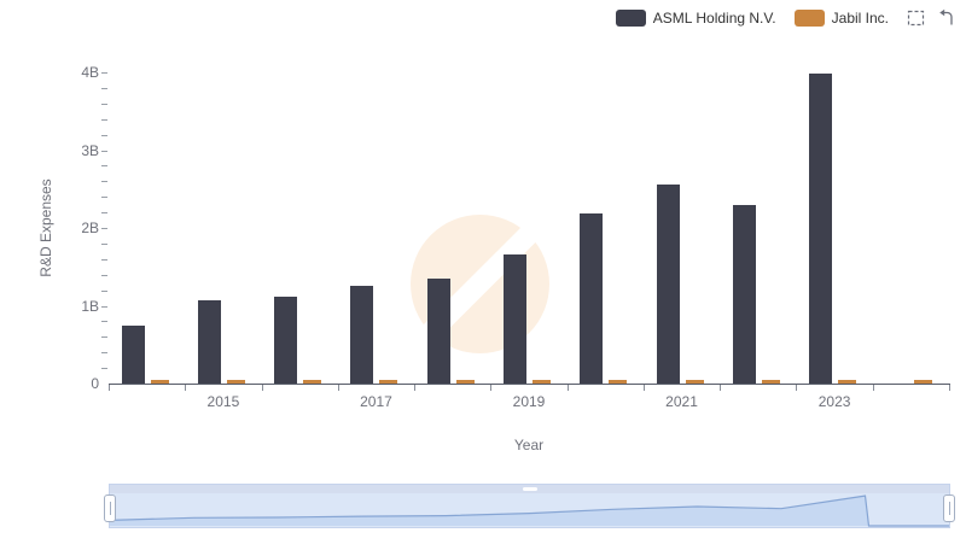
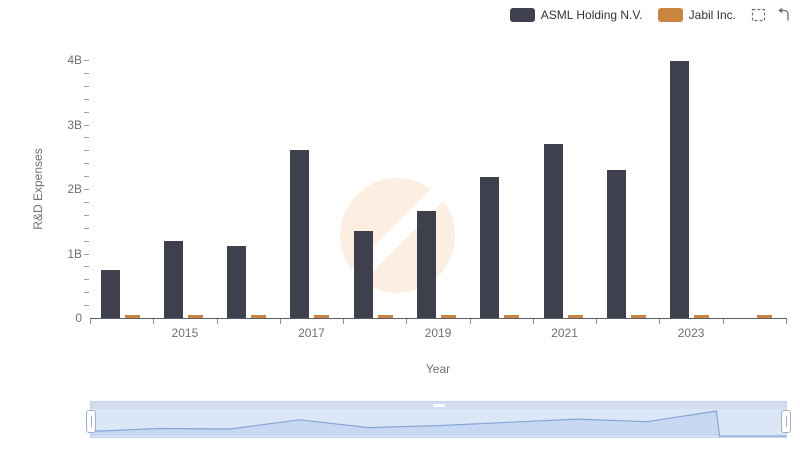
ASML Holding N.V./2015: 1.1B -> 1.2B
ASML Holding N.V./2017: 1.3B -> 2.6B
ASML Holding N.V./2021: 2.6B -> 2.7B
